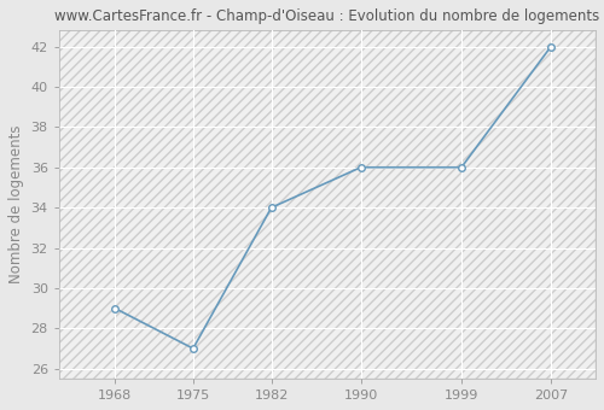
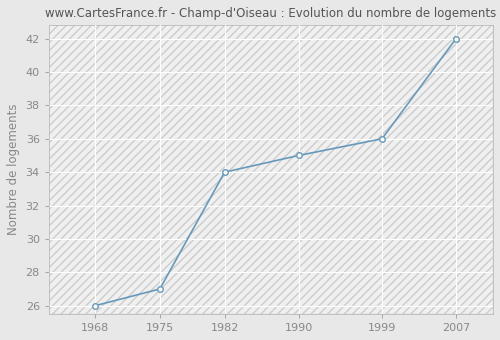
1968: 29 -> 26
1990: 36 -> 35
